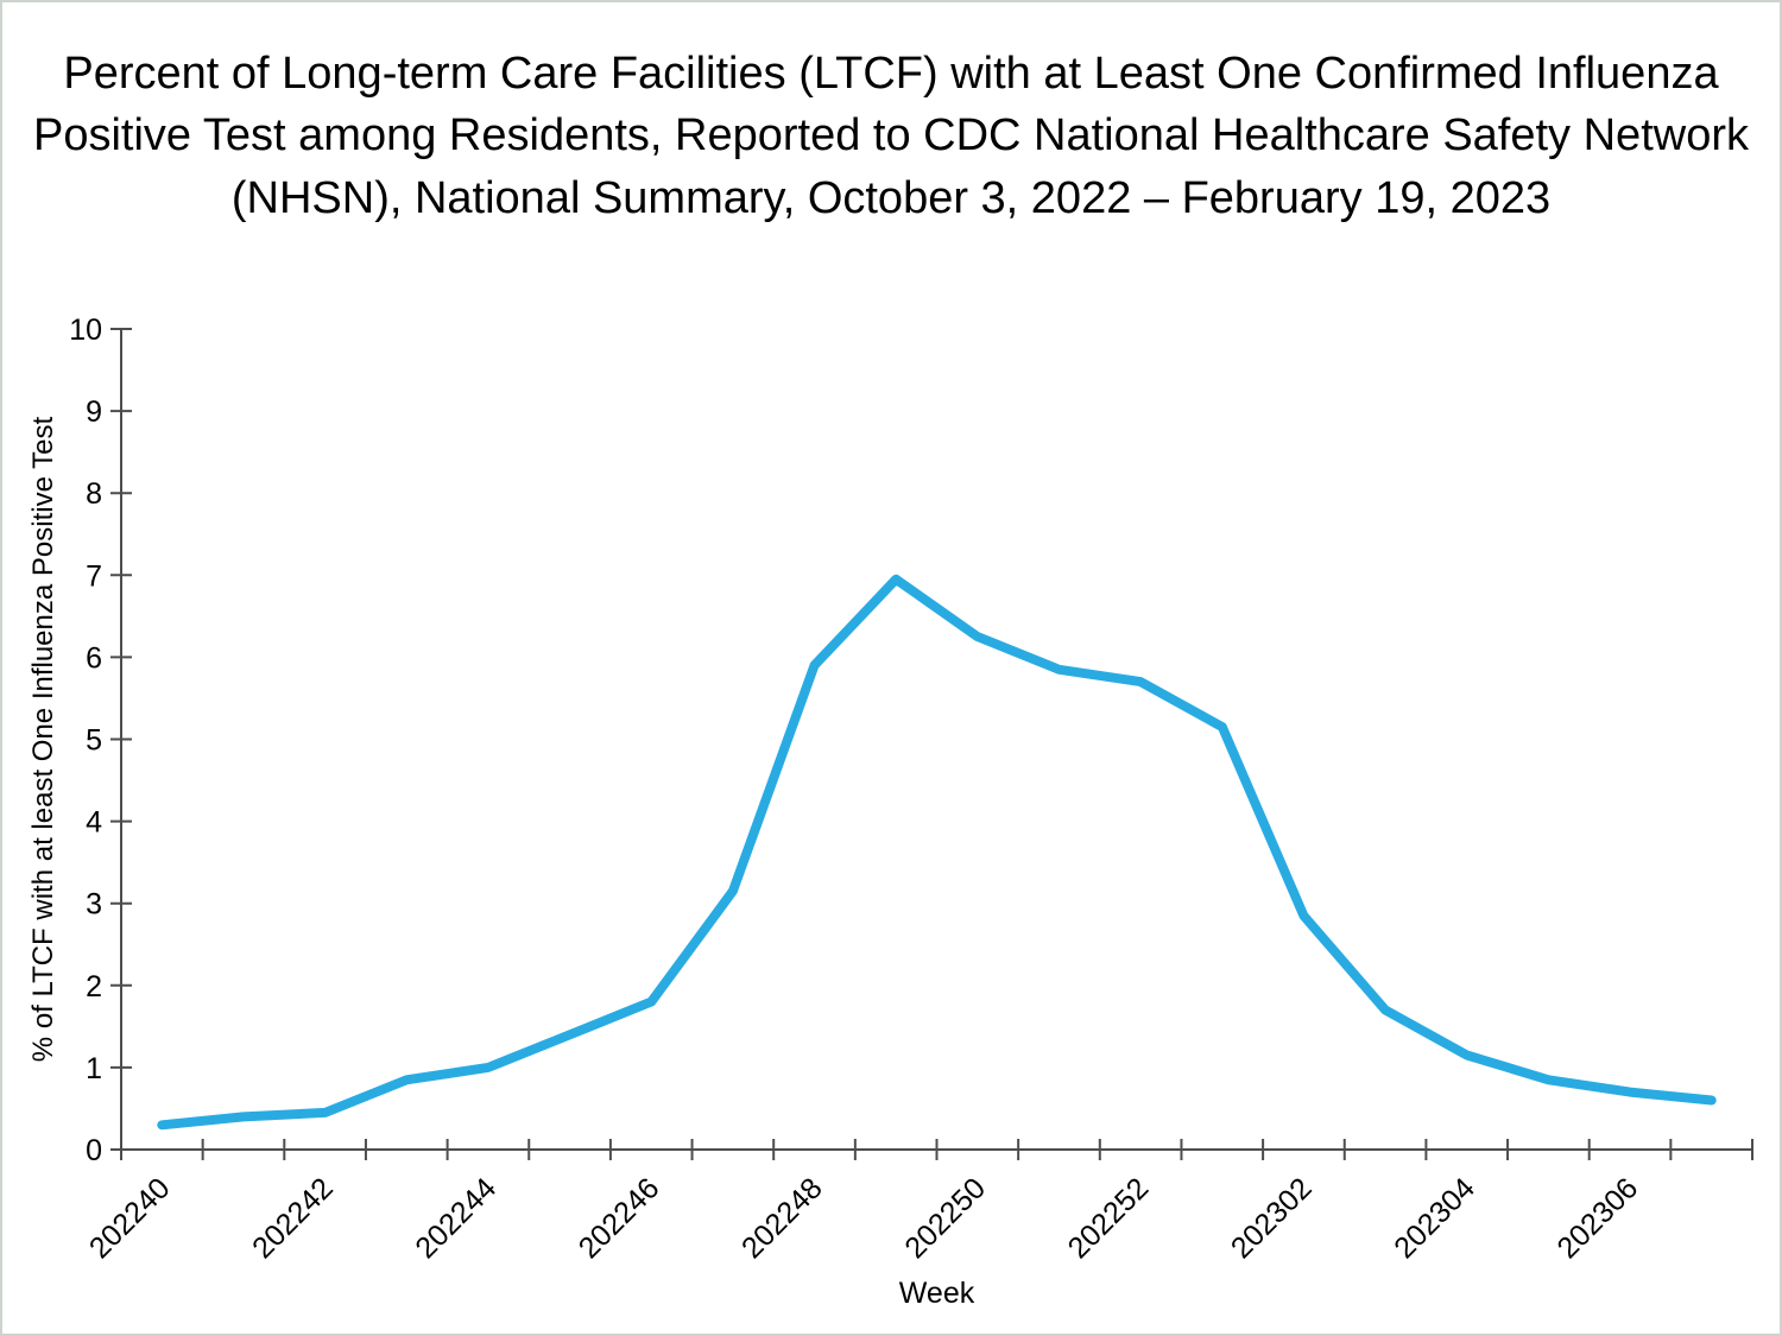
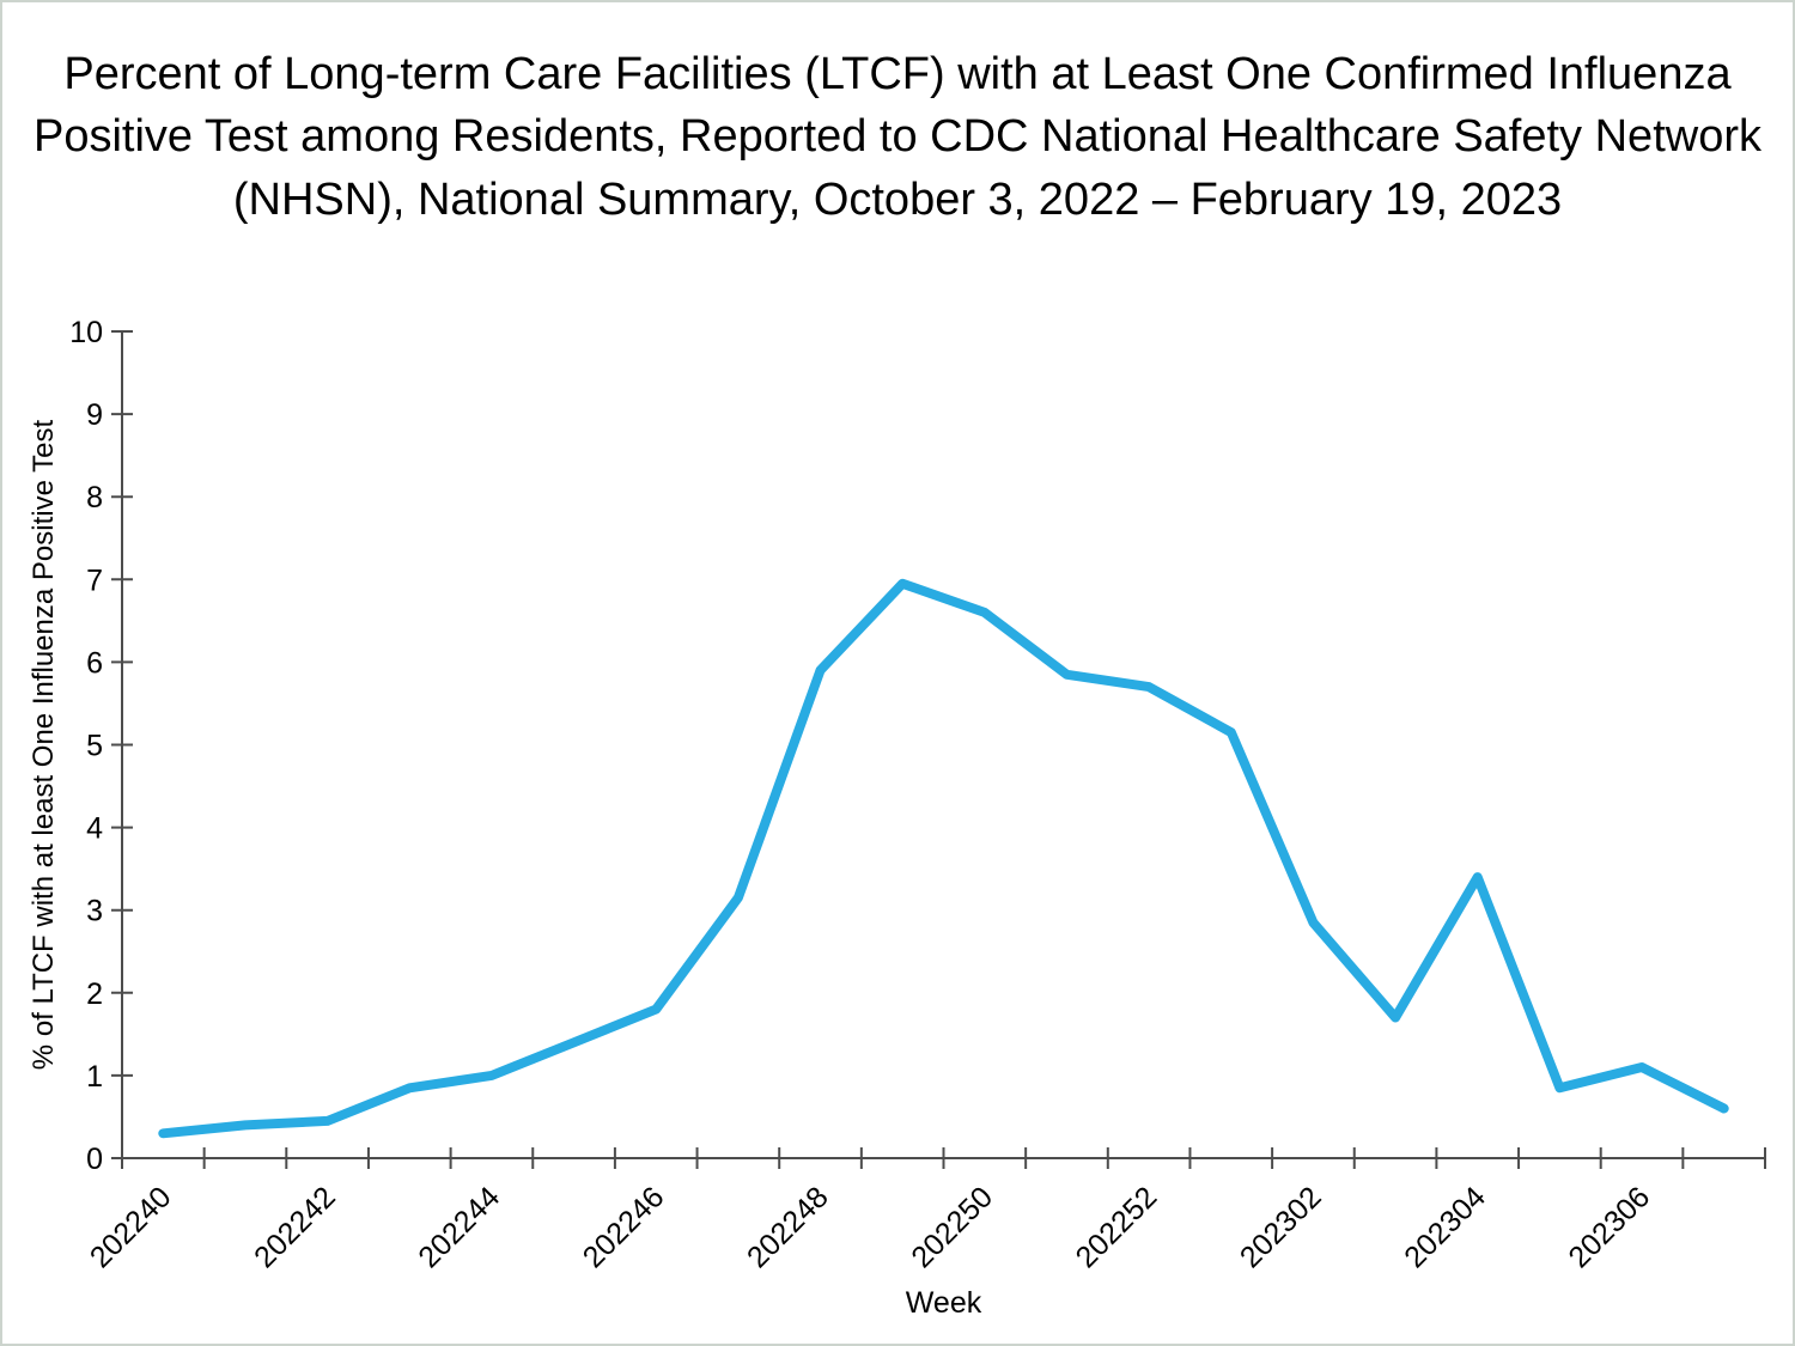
202250: 6.2 -> 6.6
202304: 1.1 -> 3.4
202306: 0.7 -> 1.1
